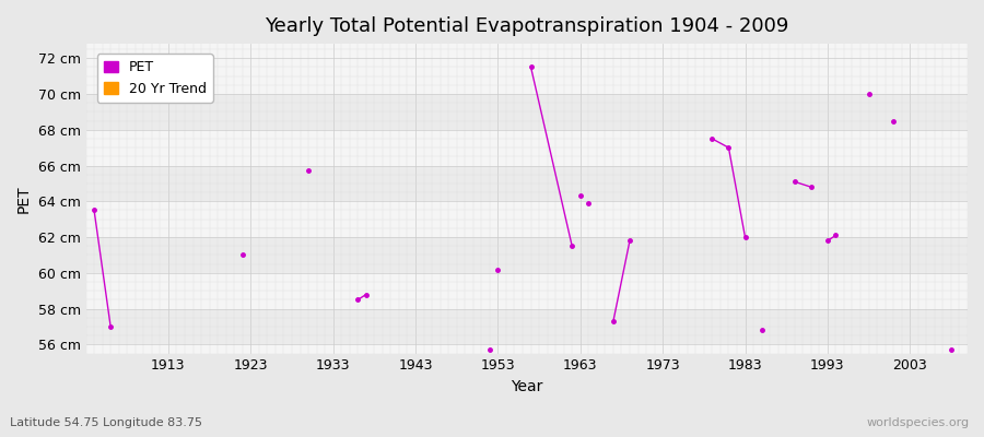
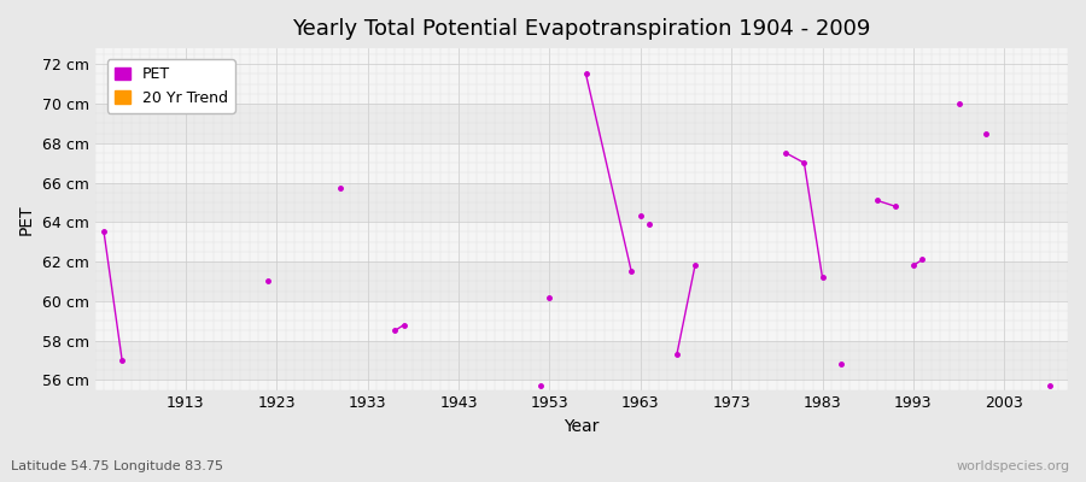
1983: 62.0 cm -> 61.2 cm
